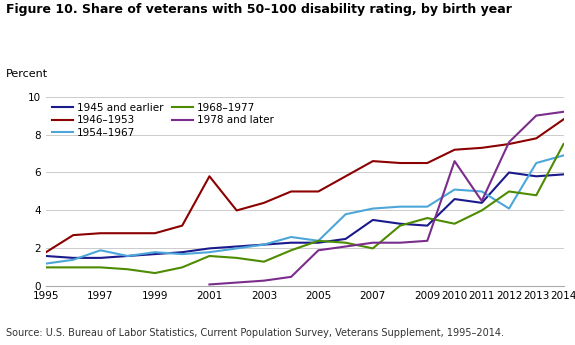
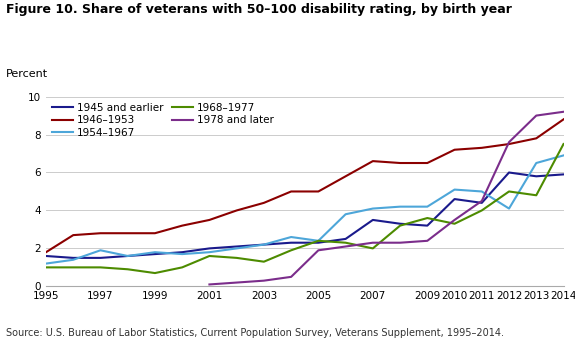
1946–1953/2001: 5.8 -> 3.5
1978 and later/2010: 6.6 -> 3.5
